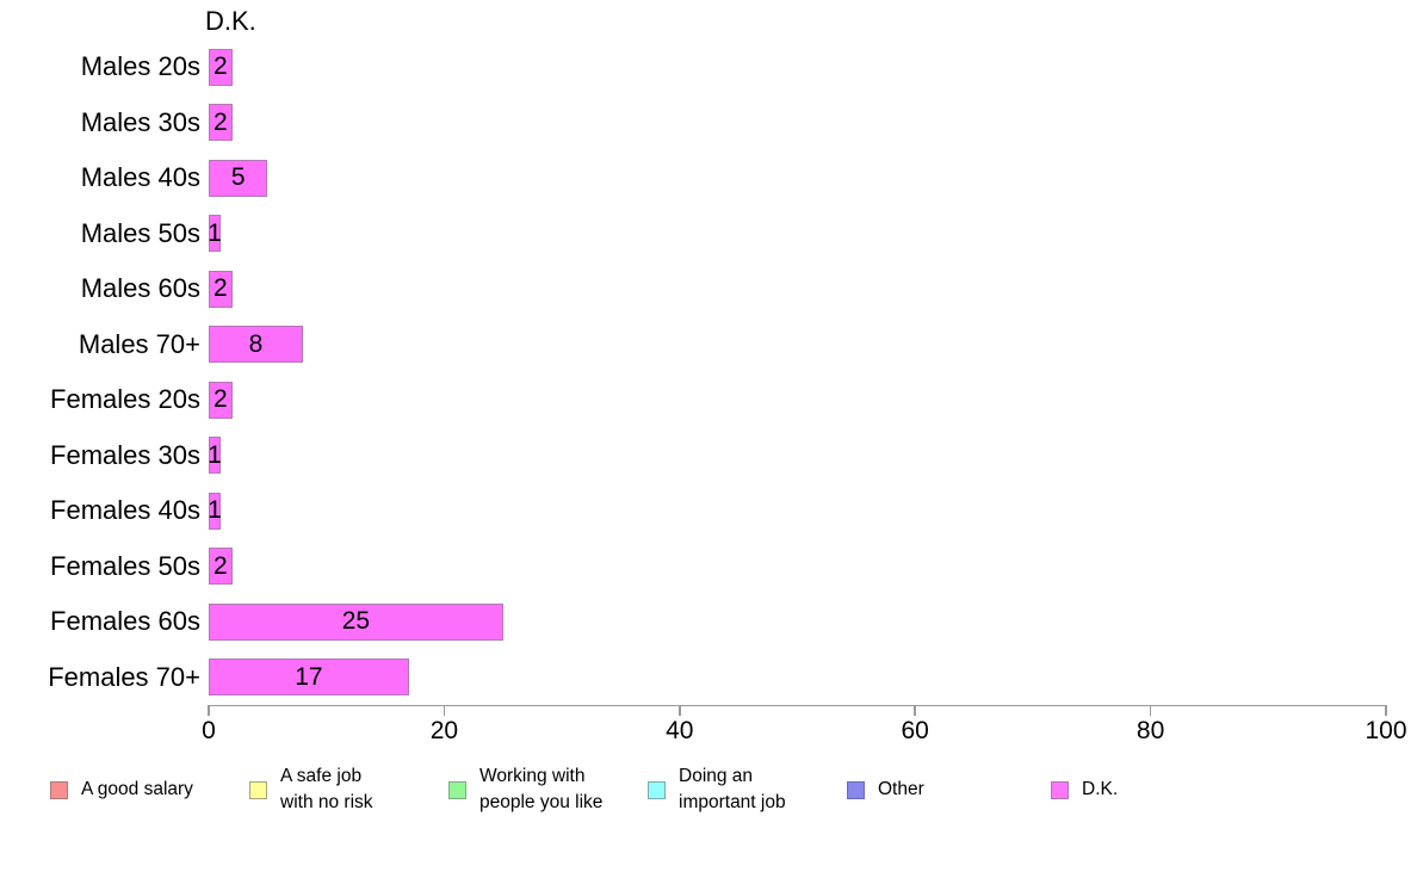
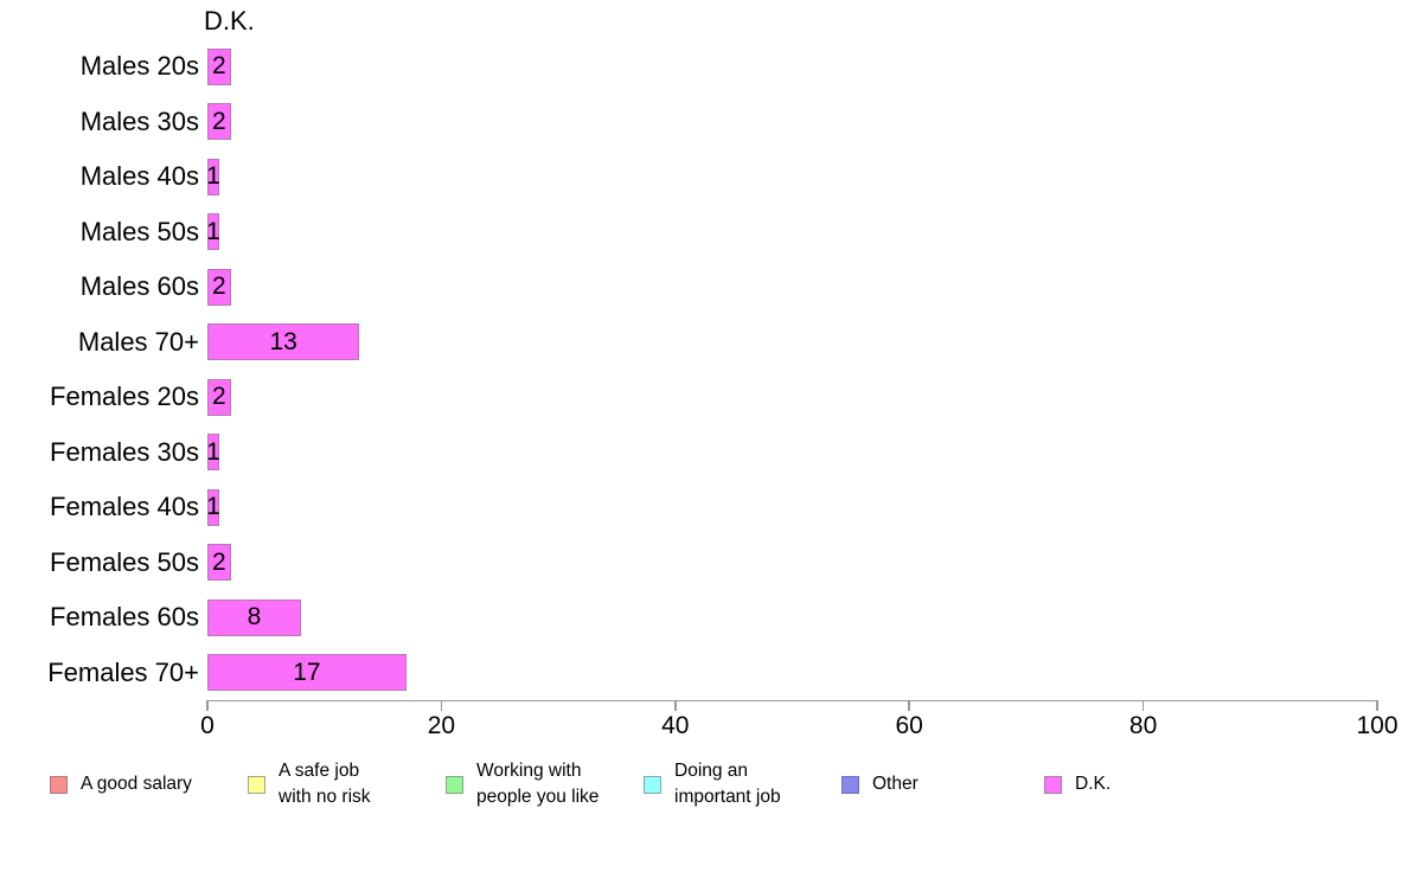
Males 40s: 5 -> 1
Males 70+: 8 -> 13
Females 60s: 25 -> 8
